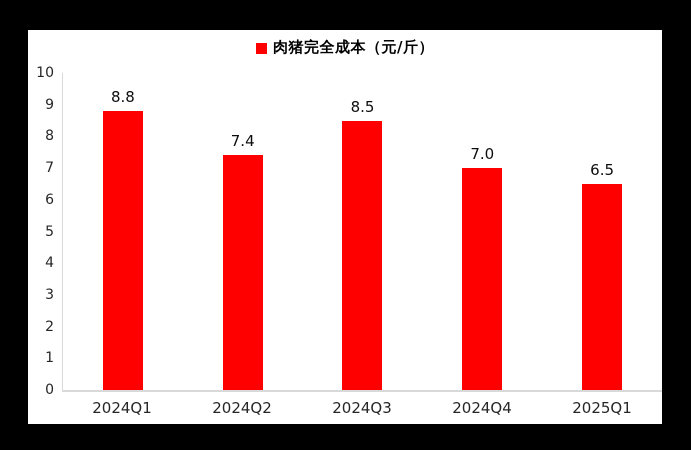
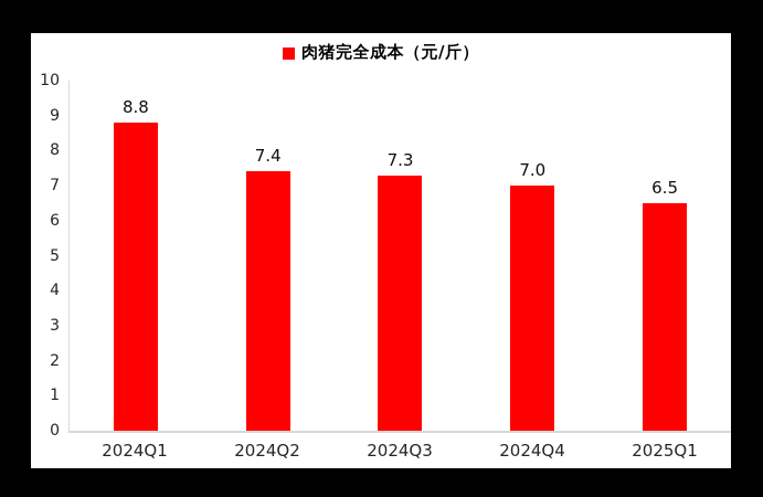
2024Q3: 8.5 -> 7.3
